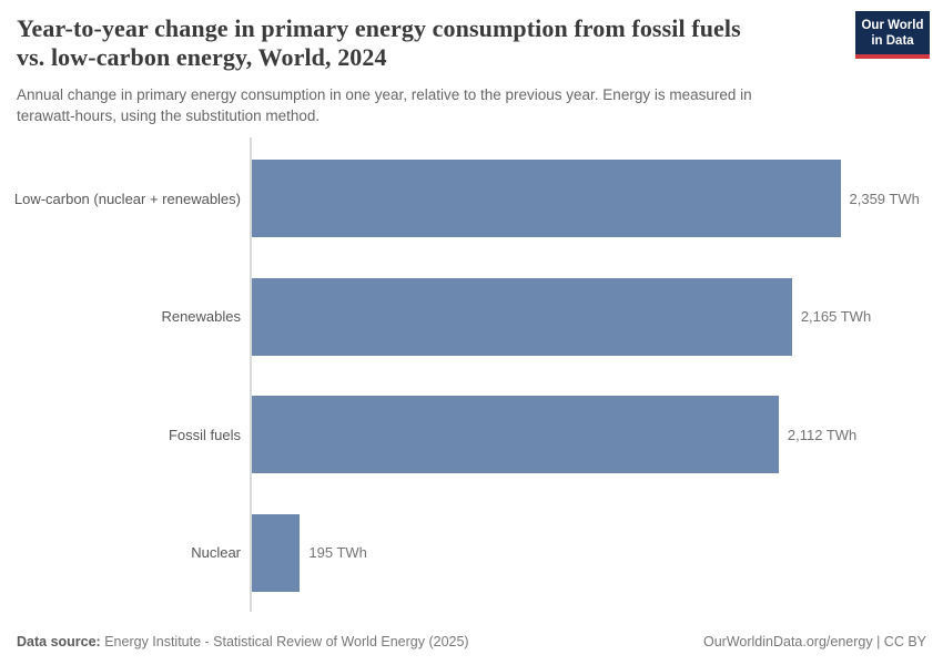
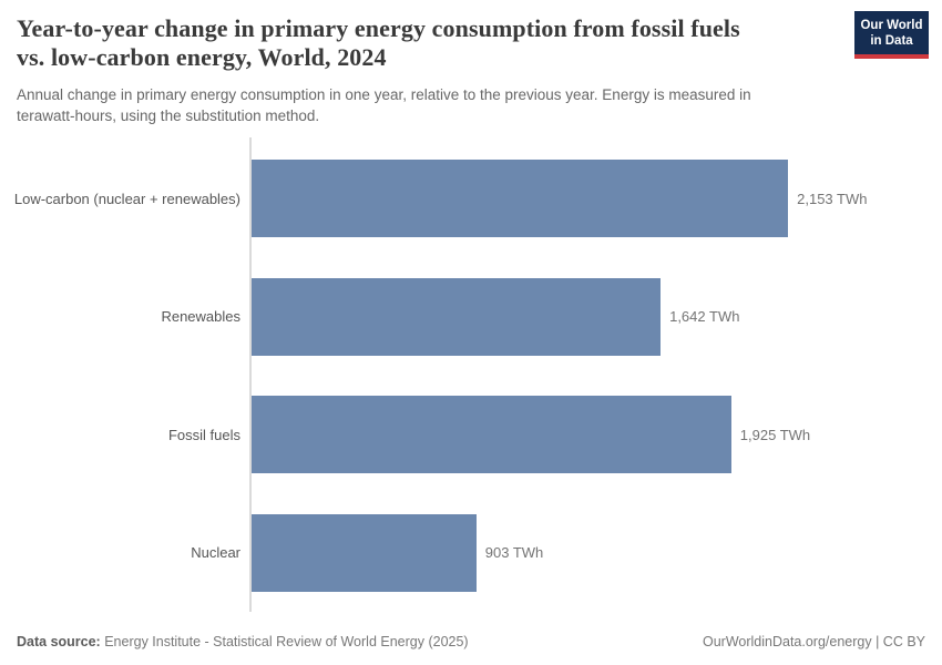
Low-carbon (nuclear + renewables): 2,359 -> 2,153
Renewables: 2,165 -> 1,642
Fossil fuels: 2,112 -> 1,925
Nuclear: 195 -> 903
